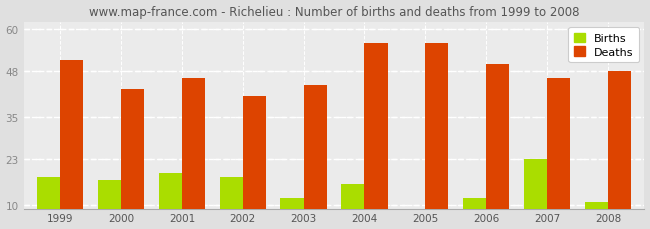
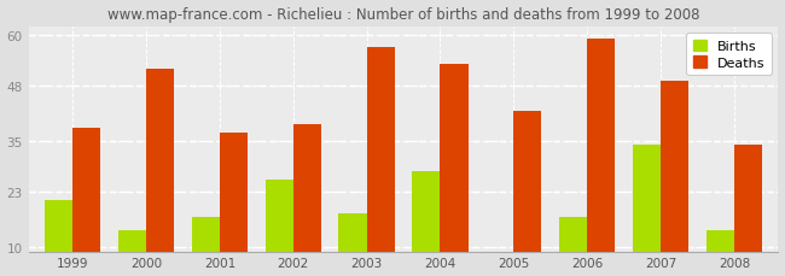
Births/1999: 18 -> 21
Deaths/1999: 51 -> 38
Births/2000: 17 -> 14
Deaths/2000: 43 -> 52
Births/2001: 19 -> 17
Deaths/2001: 46 -> 37
Births/2002: 18 -> 26
Deaths/2002: 41 -> 39
Births/2003: 12 -> 18
Deaths/2003: 44 -> 57
Births/2004: 16 -> 28
Deaths/2004: 56 -> 53
Deaths/2005: 56 -> 42
Births/2006: 12 -> 17
Deaths/2006: 50 -> 59
Births/2007: 23 -> 34
Deaths/2007: 46 -> 49
Births/2008: 11 -> 14
Deaths/2008: 48 -> 34
